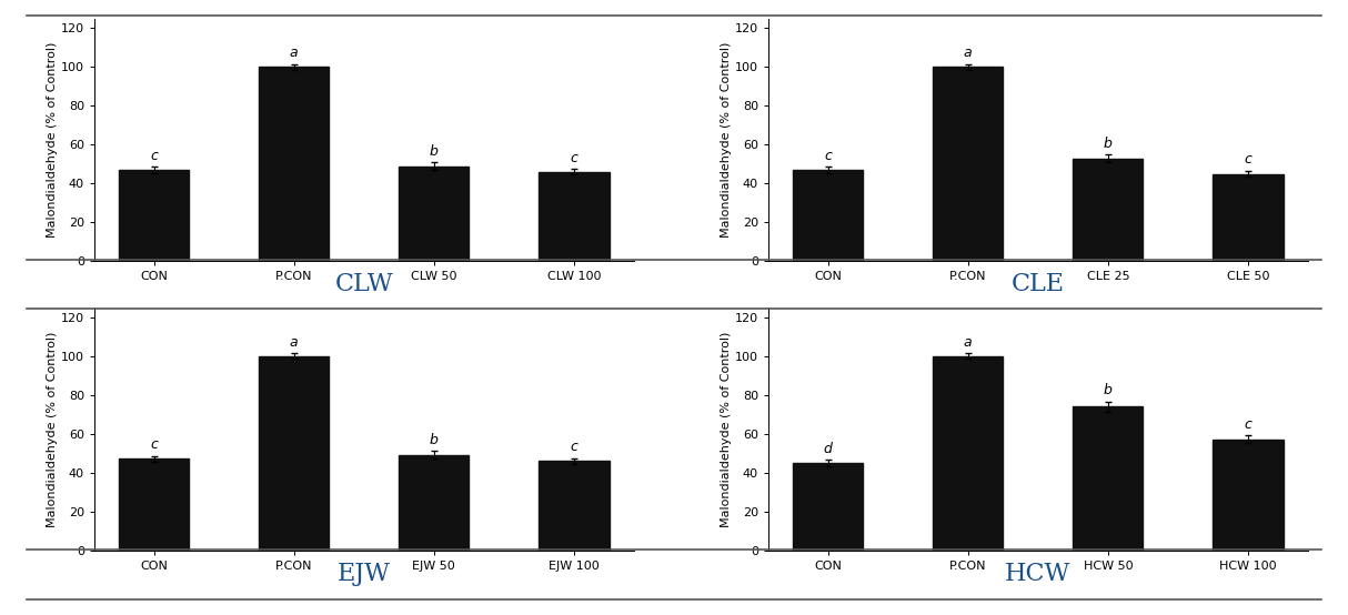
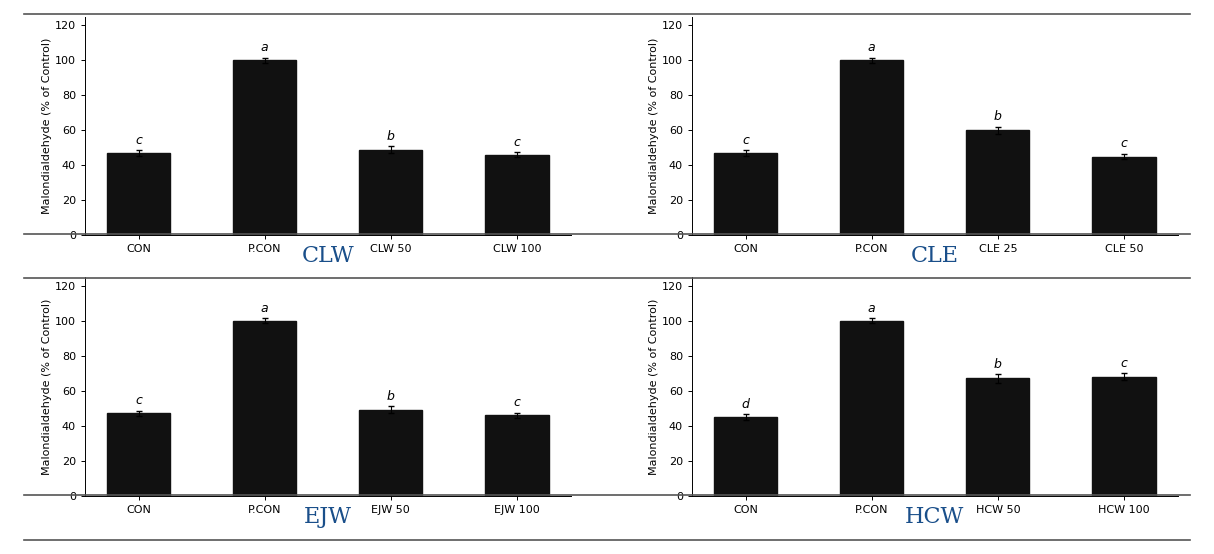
CLE 25: 53 -> 60
HCW 50: 74 -> 67
HCW 100: 57 -> 68
